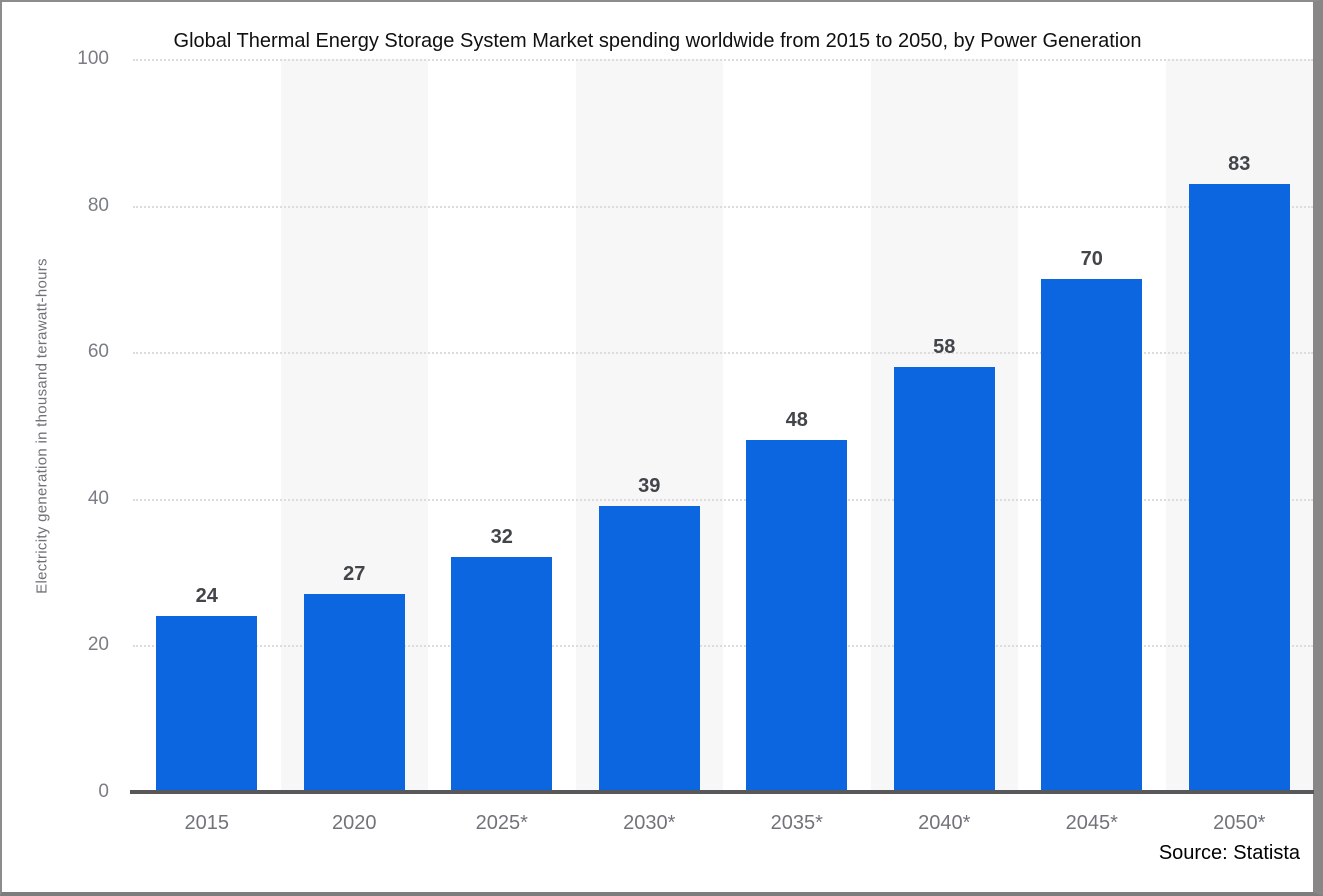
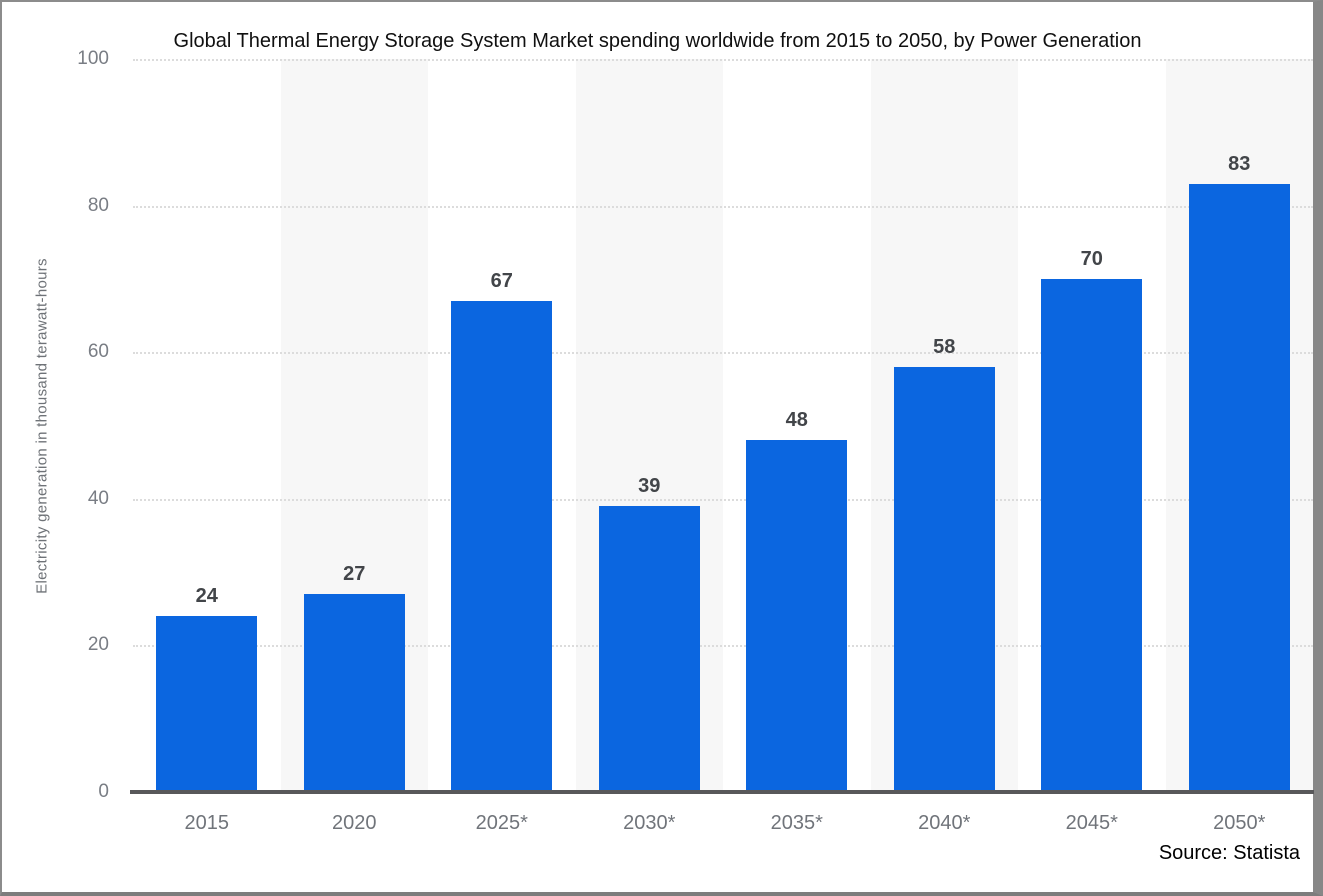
2025*: 32 -> 67
